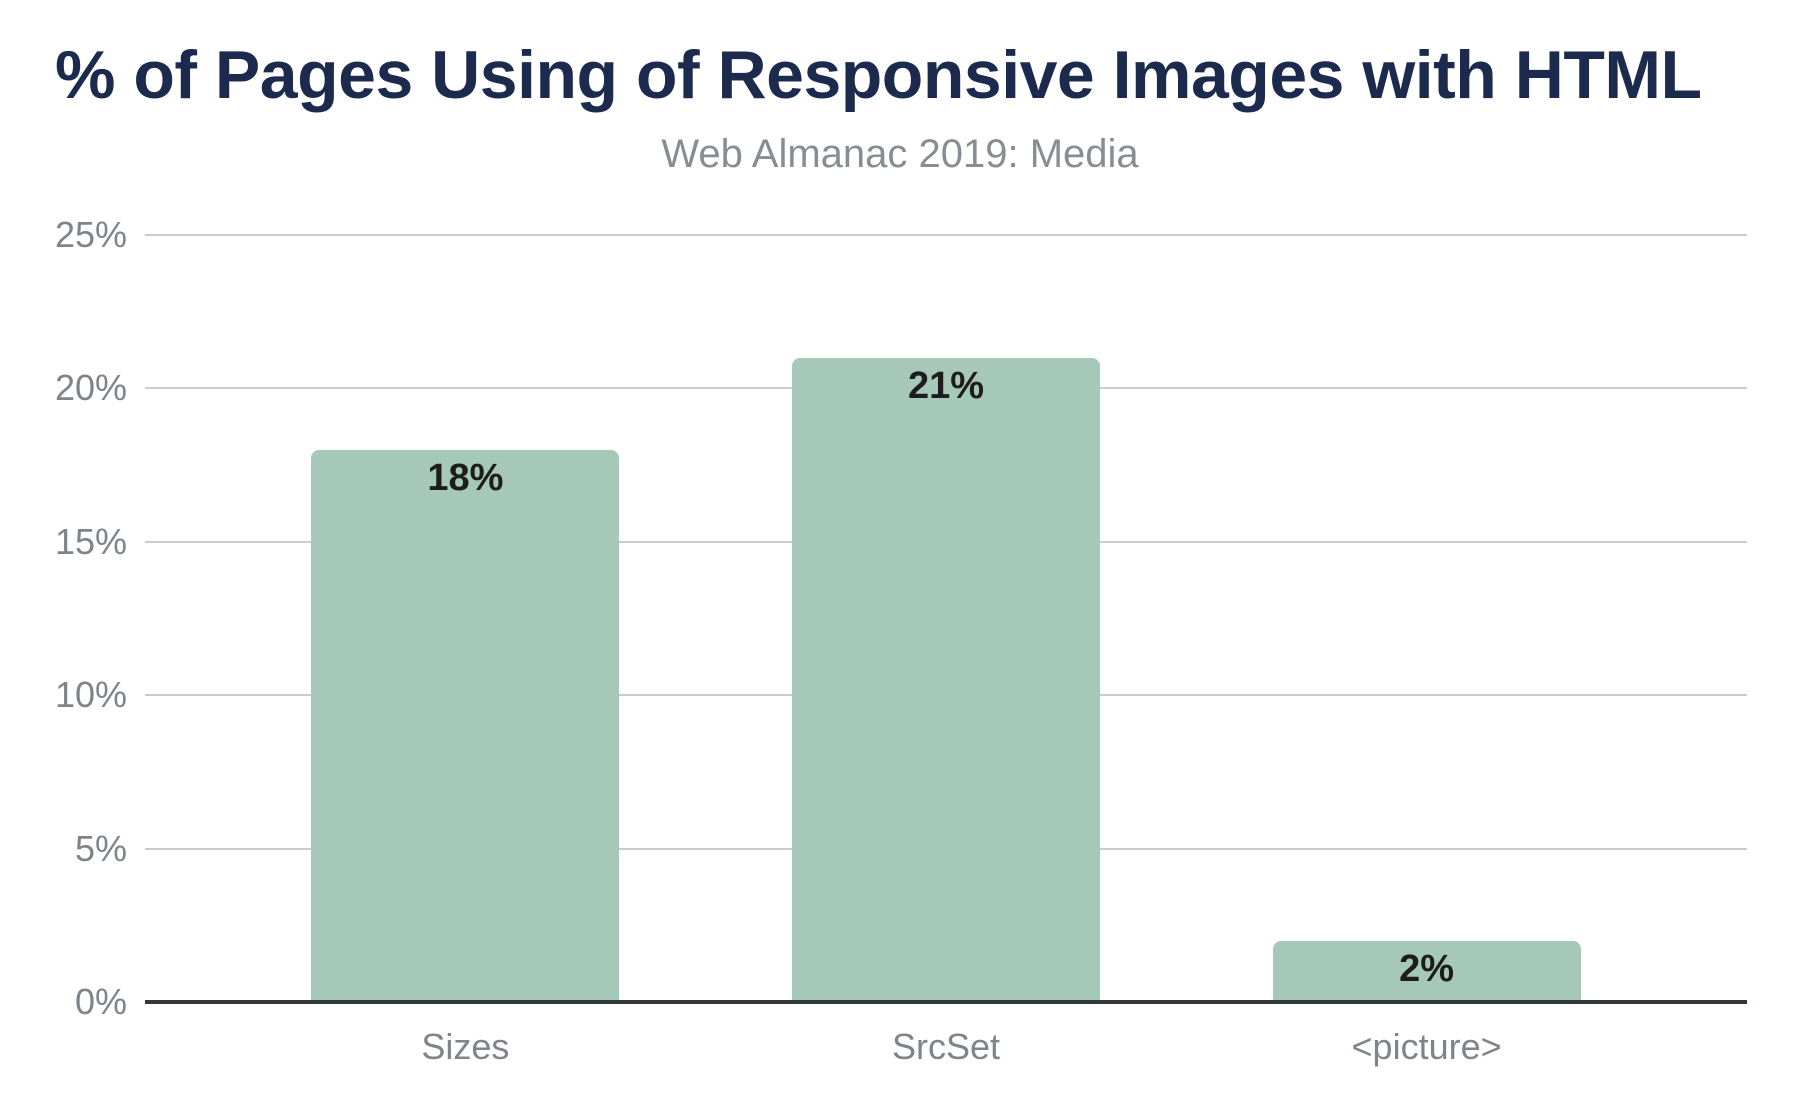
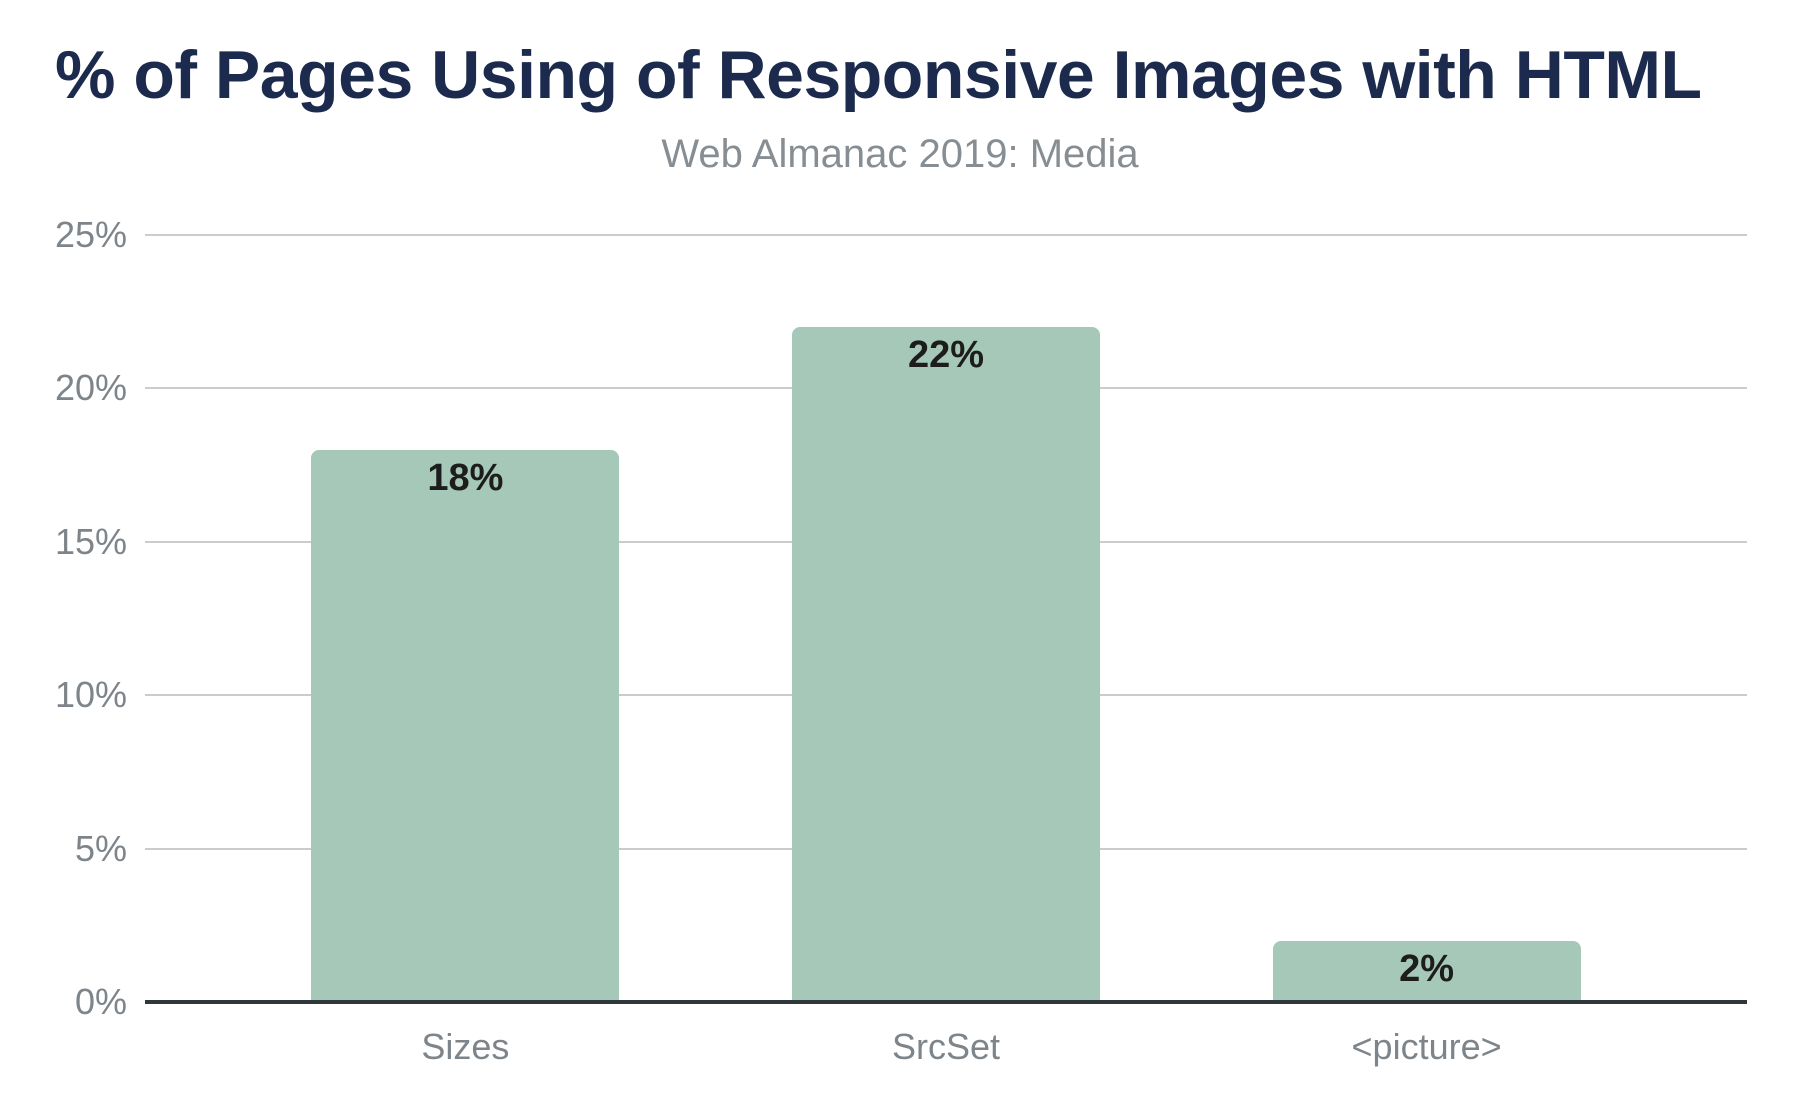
SrcSet: 21% -> 22%
